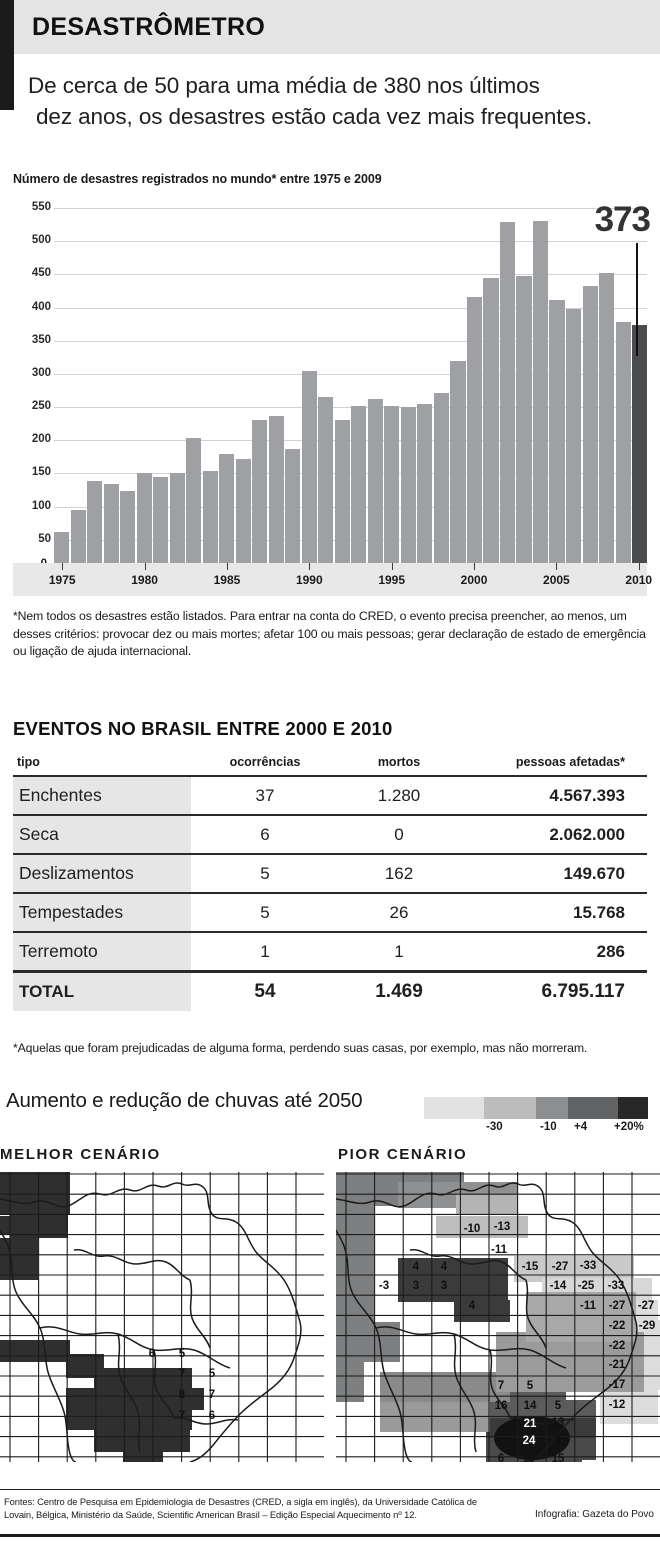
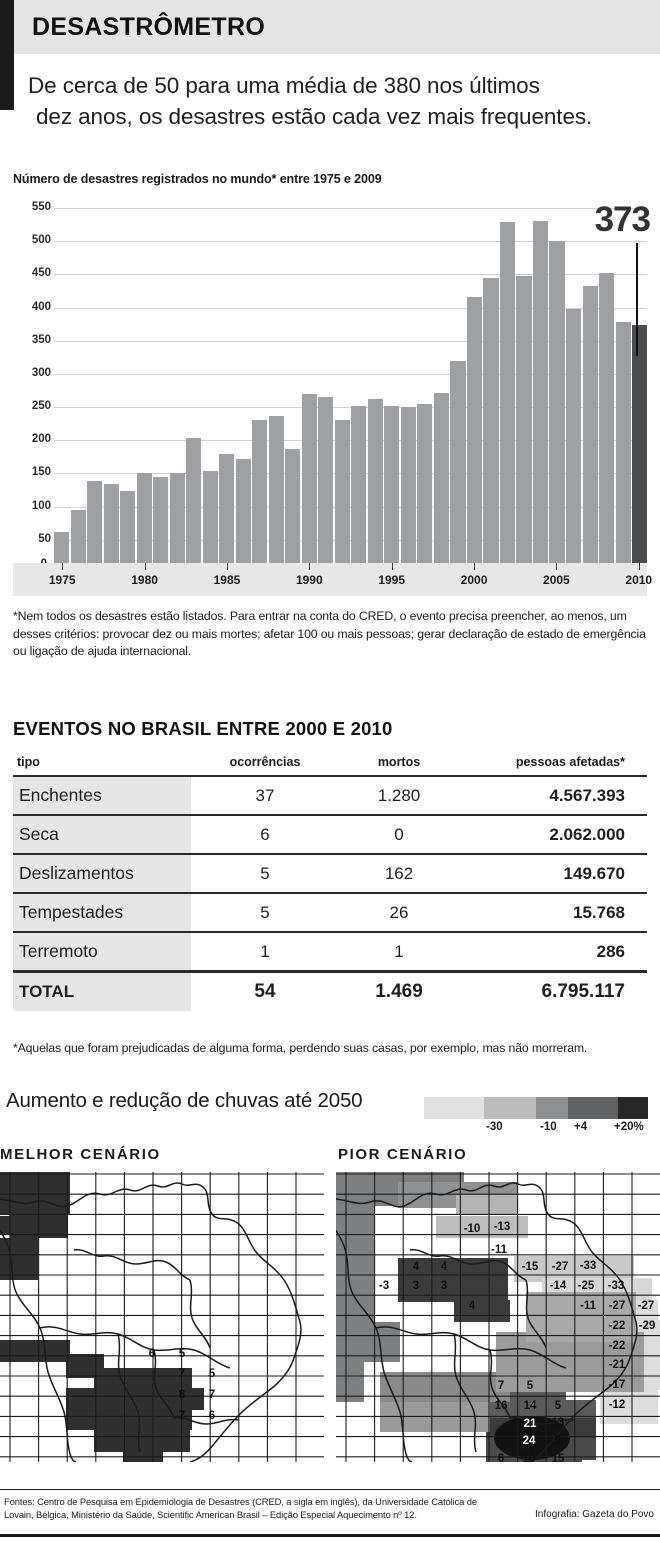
1990: 300 -> 270
2005: 410 -> 500
